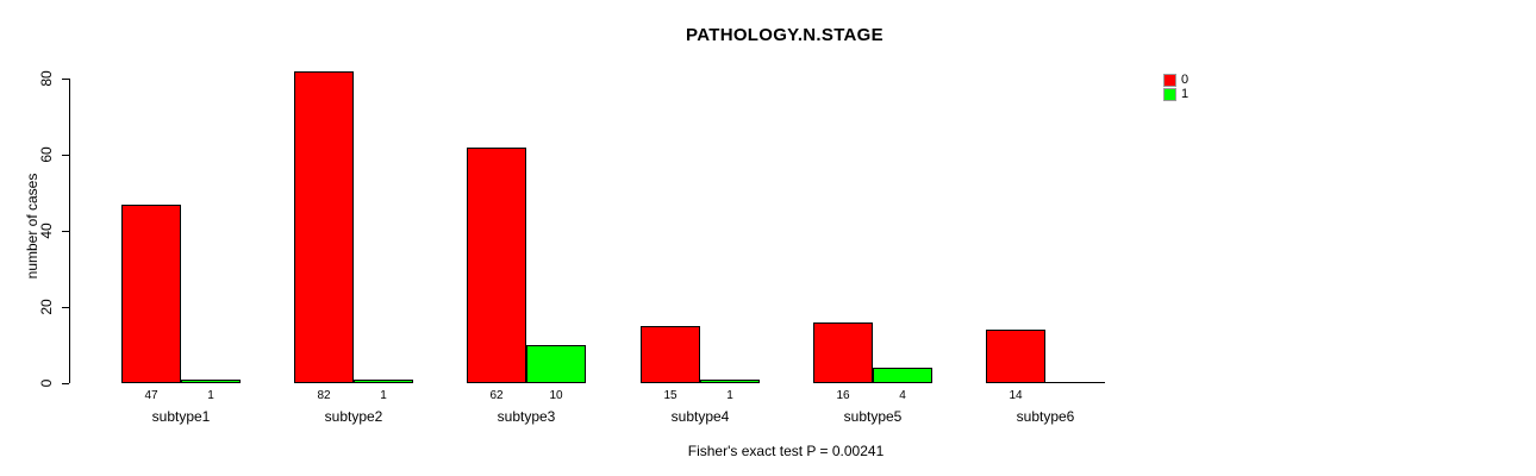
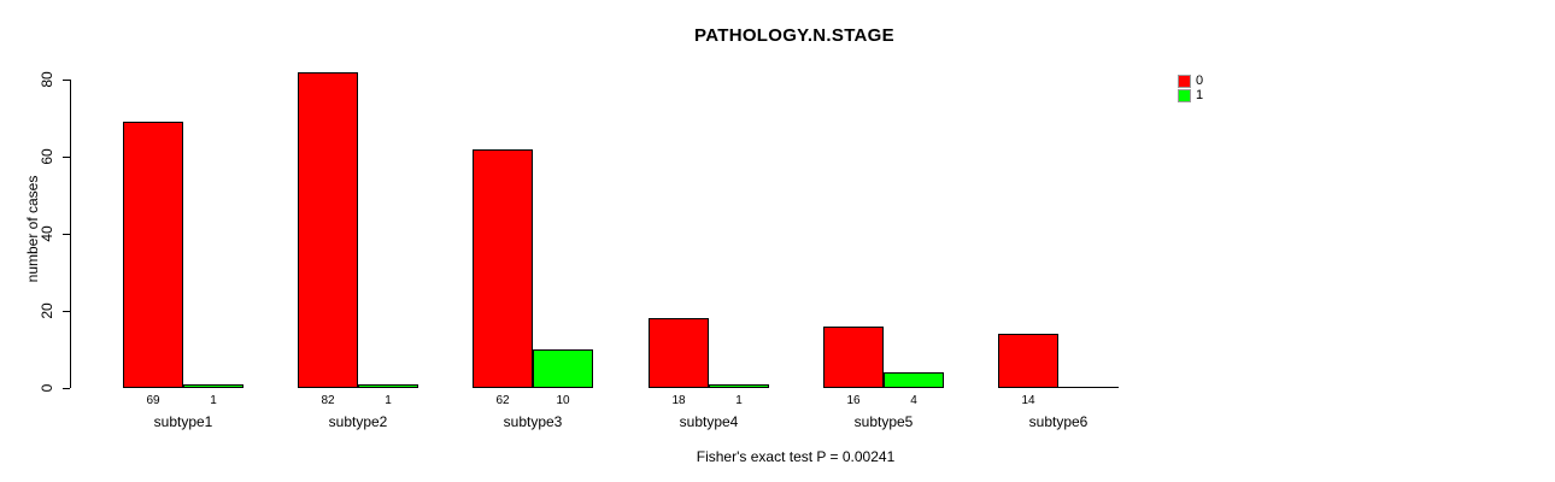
0/subtype1: 47 -> 69
0/subtype4: 15 -> 18
